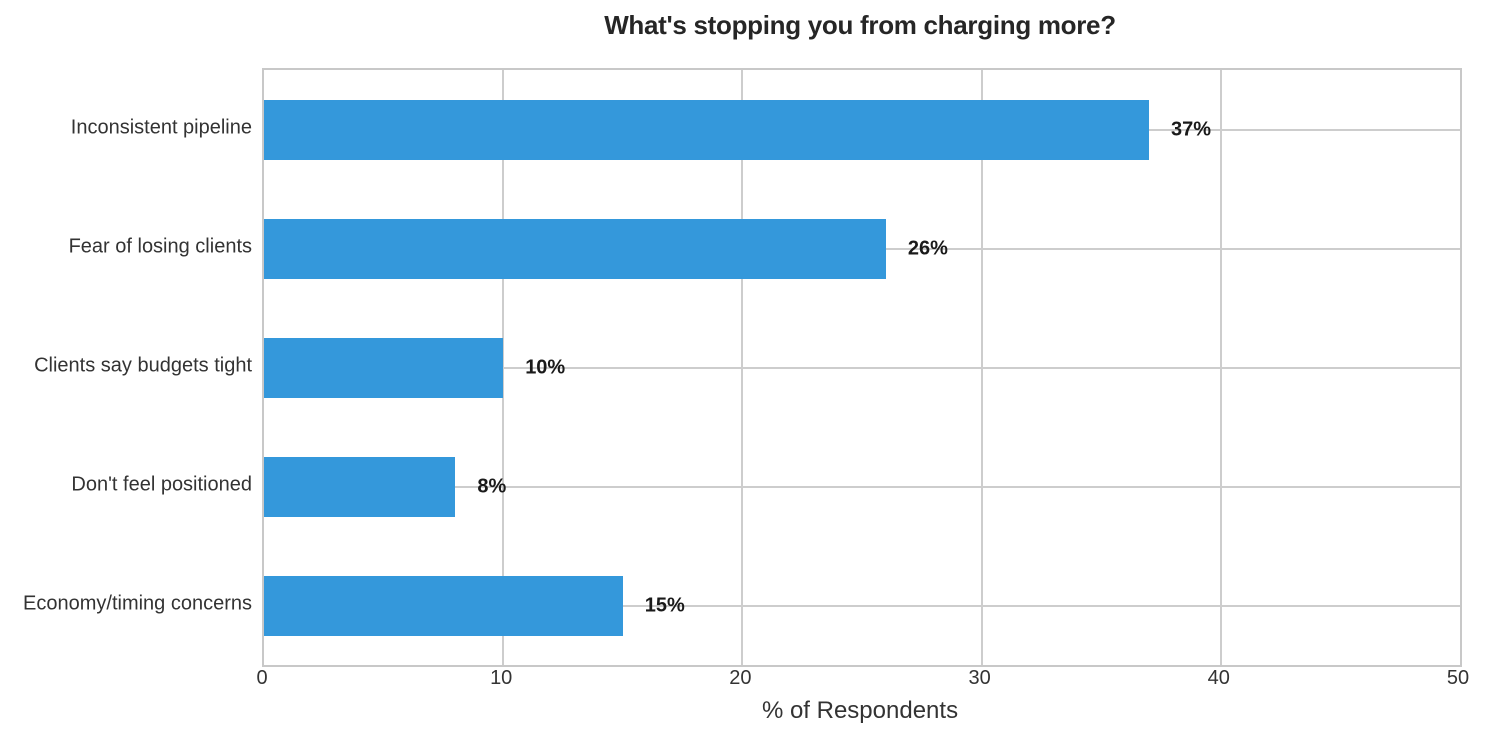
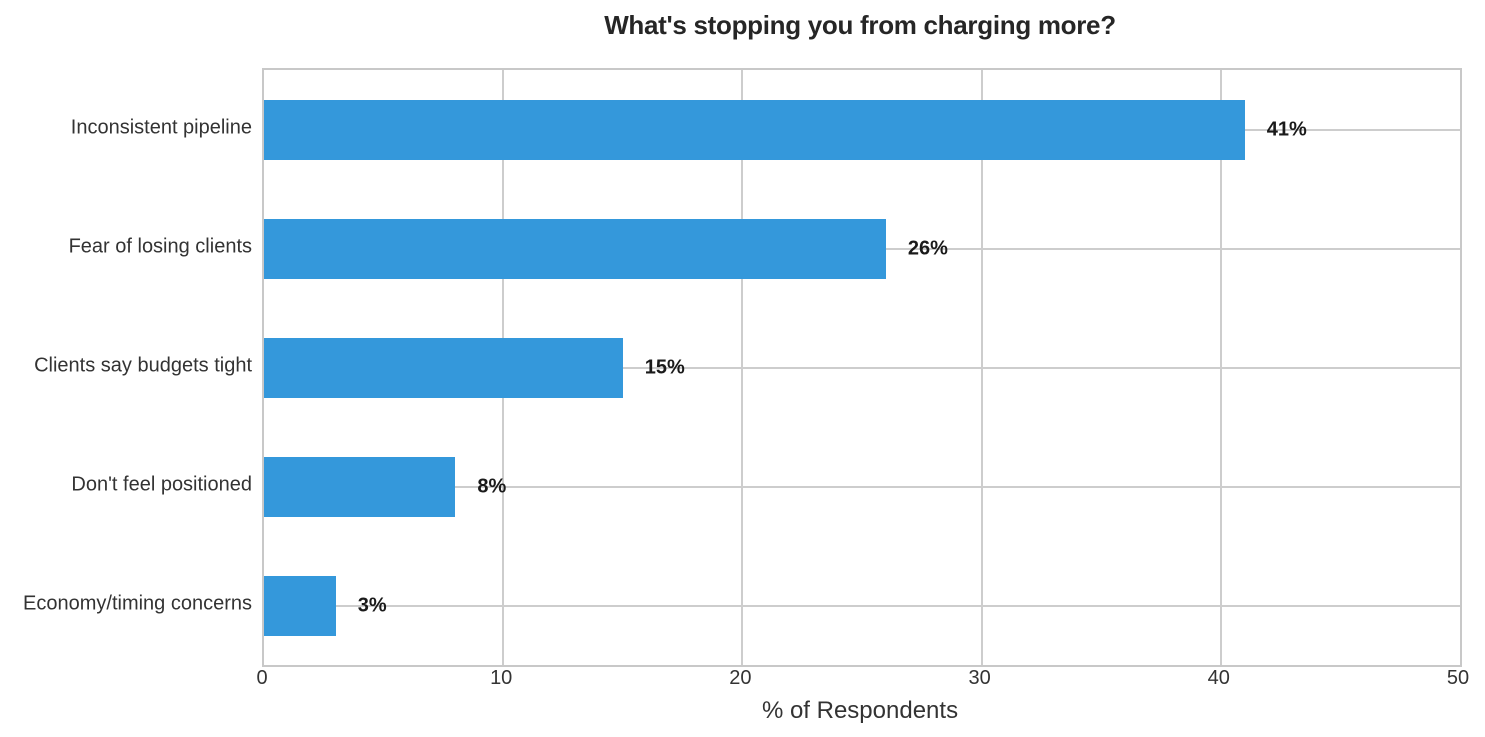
Inconsistent pipeline: 37% -> 41%
Clients say budgets tight: 10% -> 15%
Economy/timing concerns: 15% -> 3%
